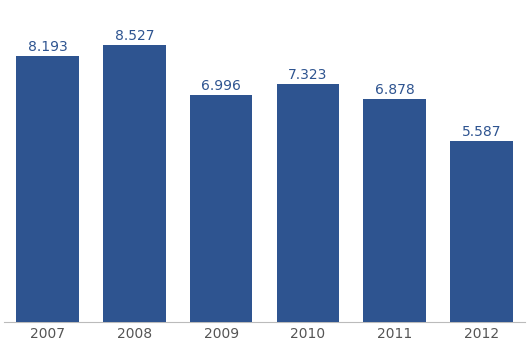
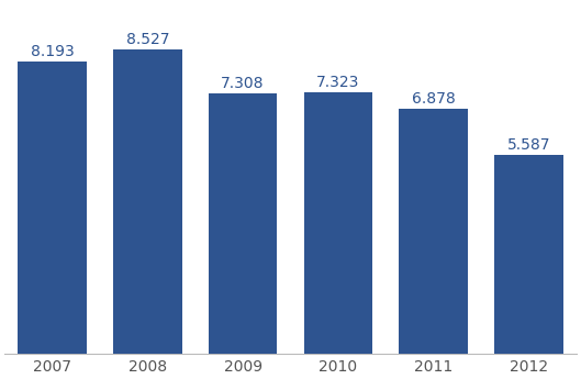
2009: 6.996 -> 7.308
